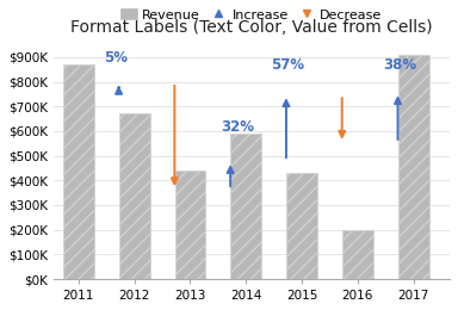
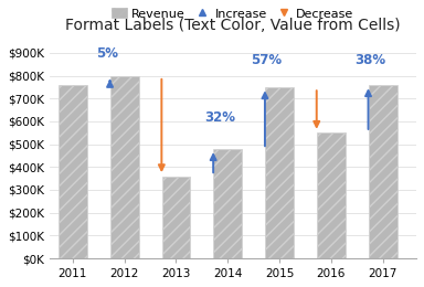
2011: $870K -> $760K
2012: $670K -> $800K
2013: $440K -> $360K
2014: $590K -> $480K
2015: $430K -> $750K
2016: $200K -> $550K
2017: $910K -> $760K
